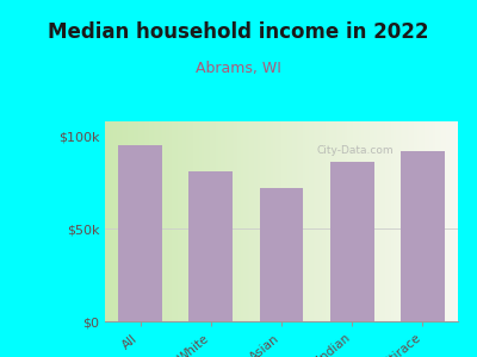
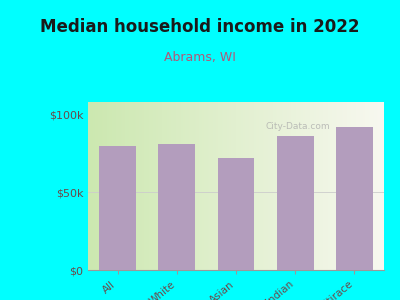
All: $95k -> $80k
